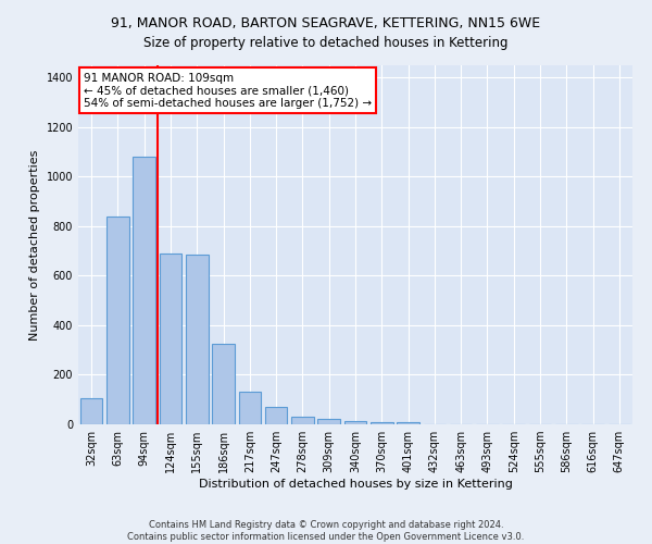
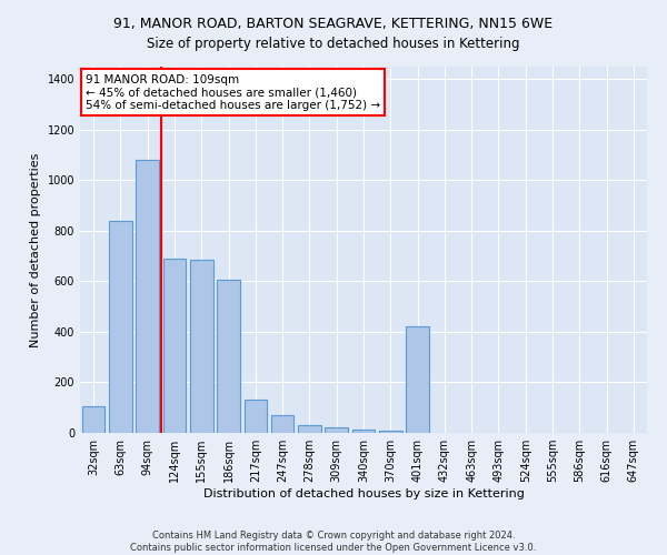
186sqm: 325 -> 605
401sqm: 10 -> 420
